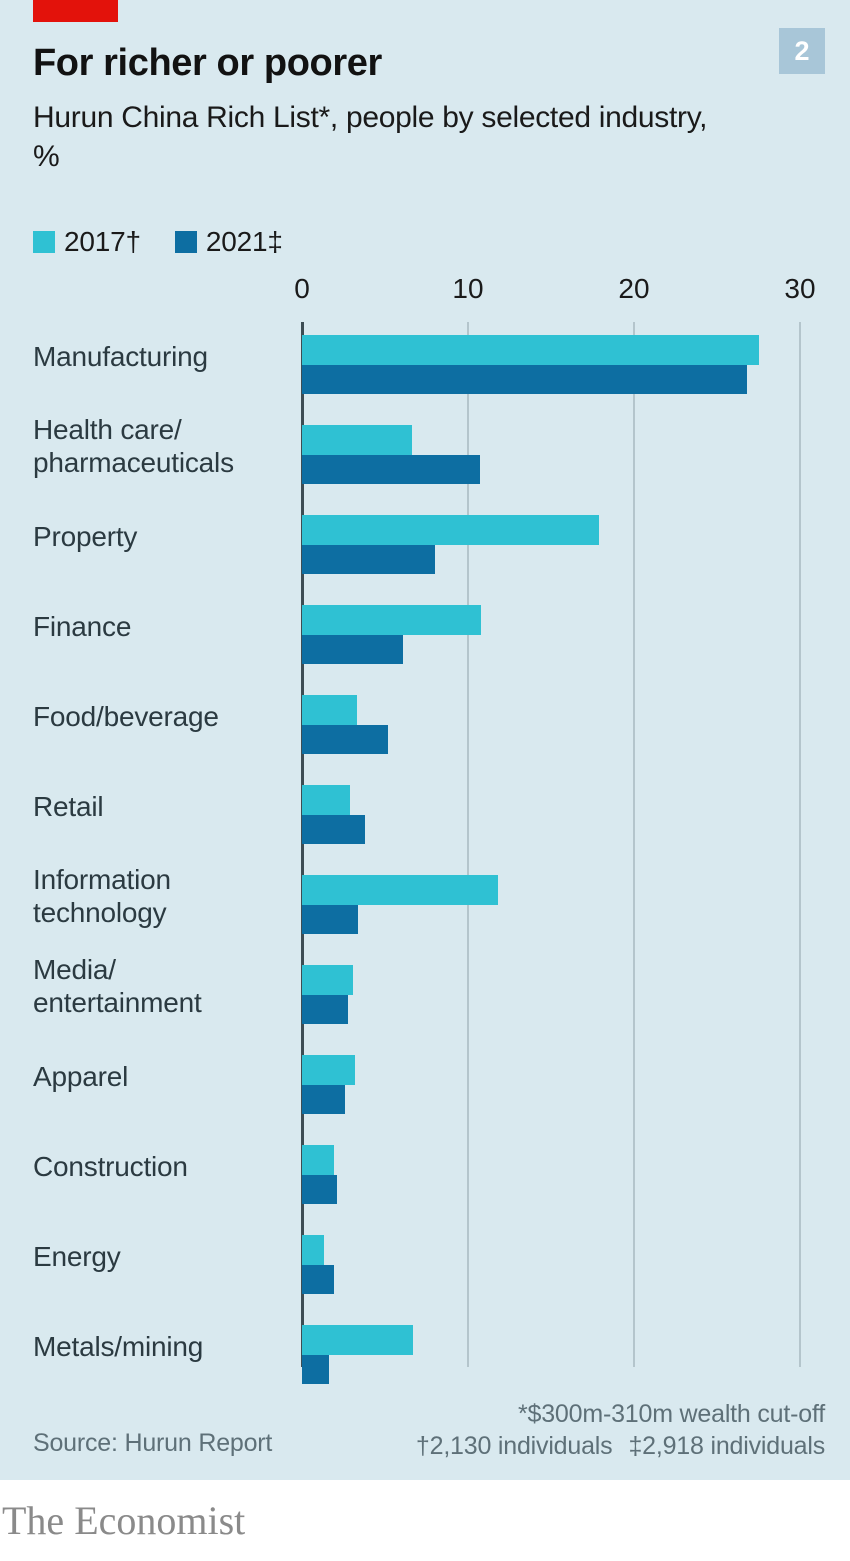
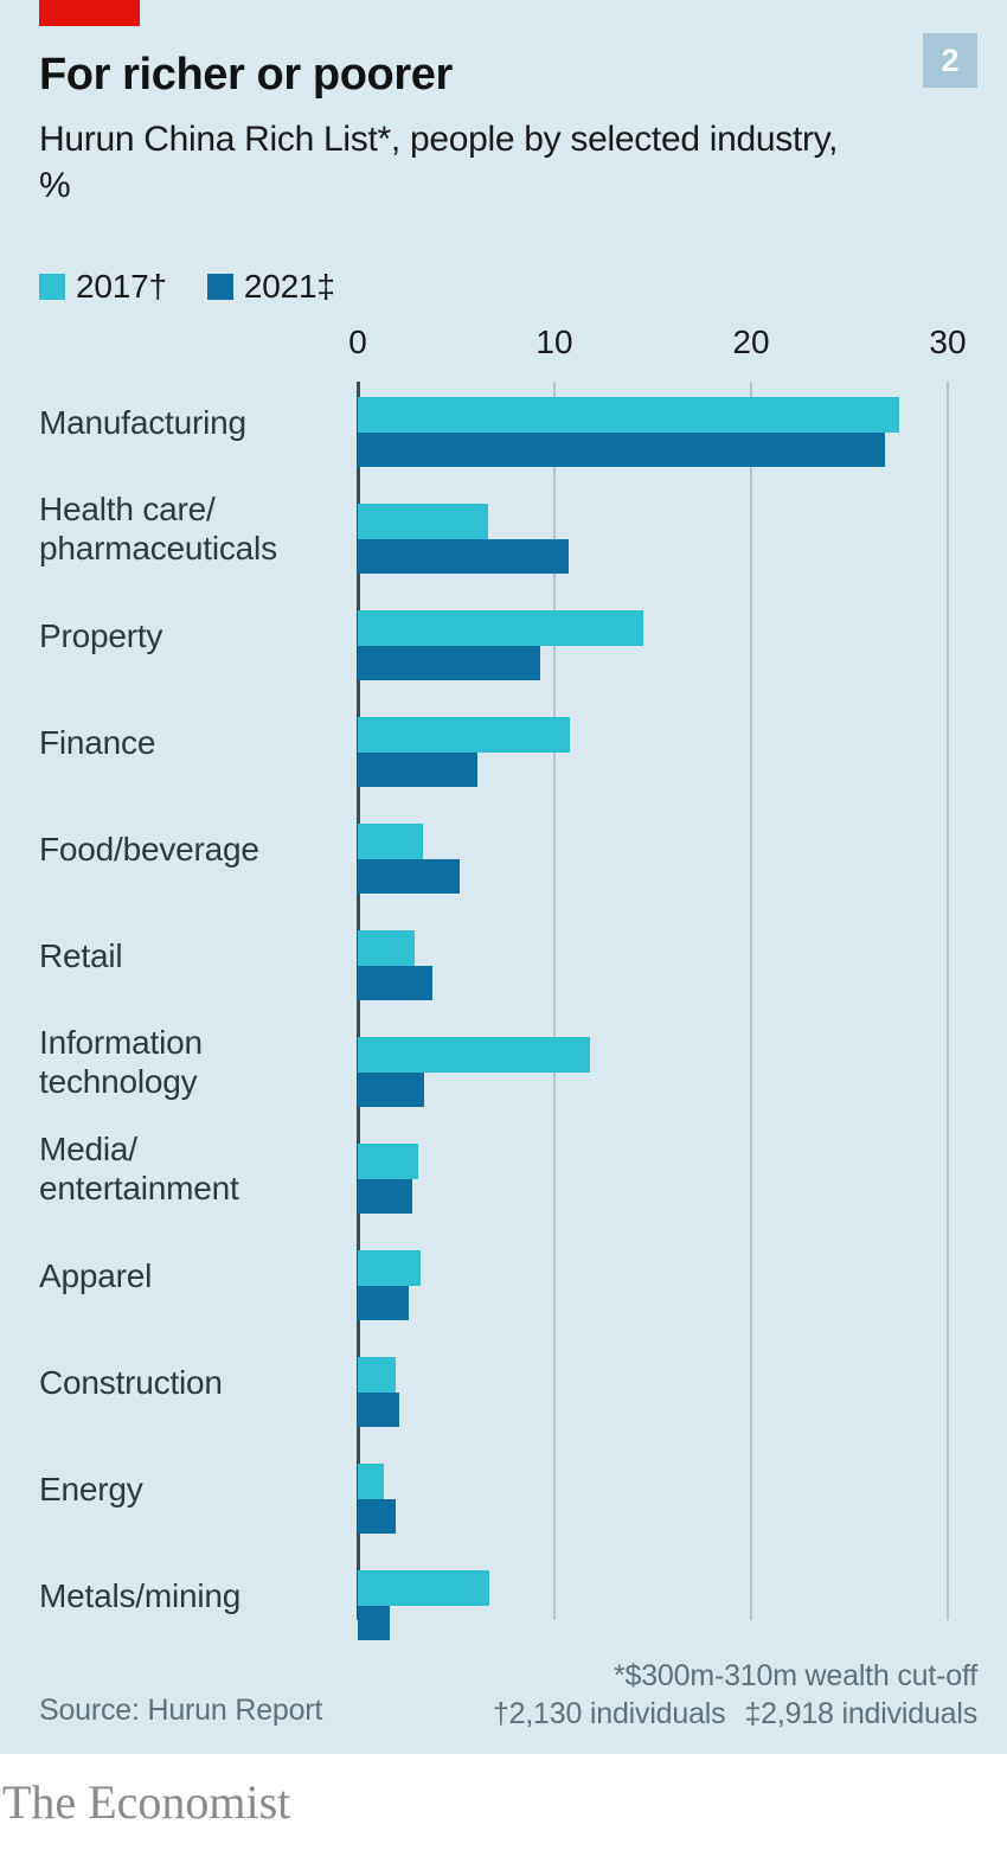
2017†/Property: 17.9 -> 14.5
2021‡/Property: 8.0 -> 9.3
